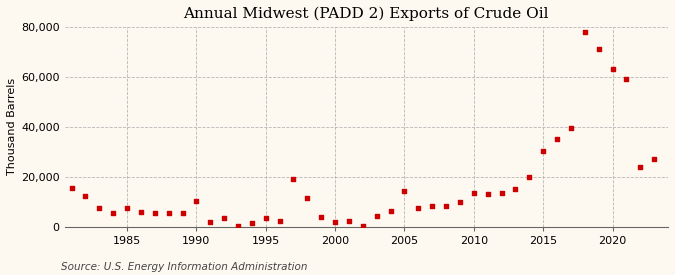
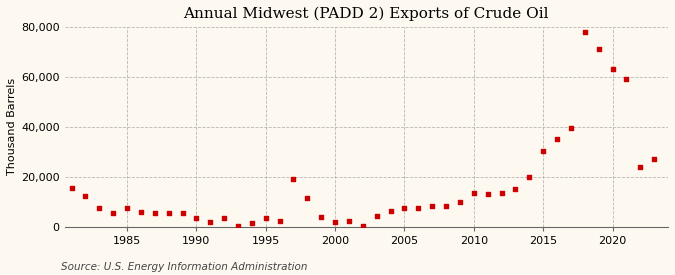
1990: 10,500 -> 3,500
2005: 14,500 -> 7,500
